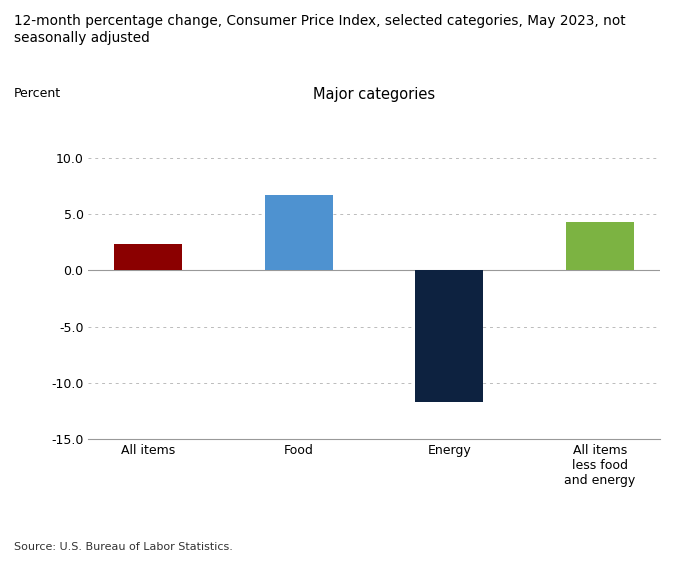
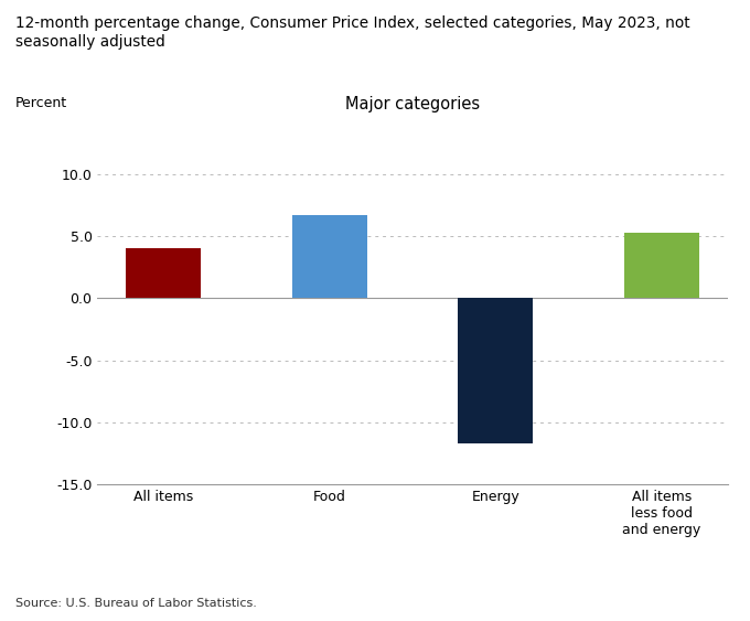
All items: 2.3 -> 4.0
All items less food and energy: 4.3 -> 5.3
